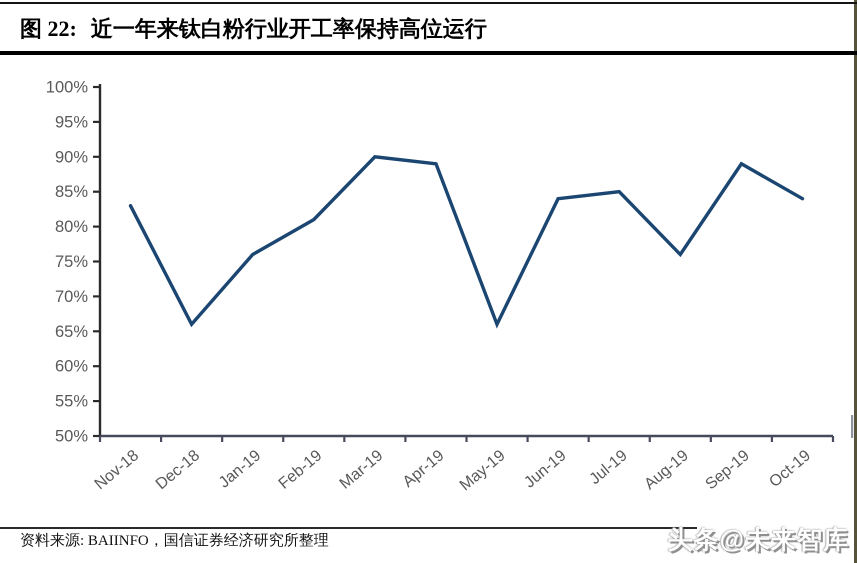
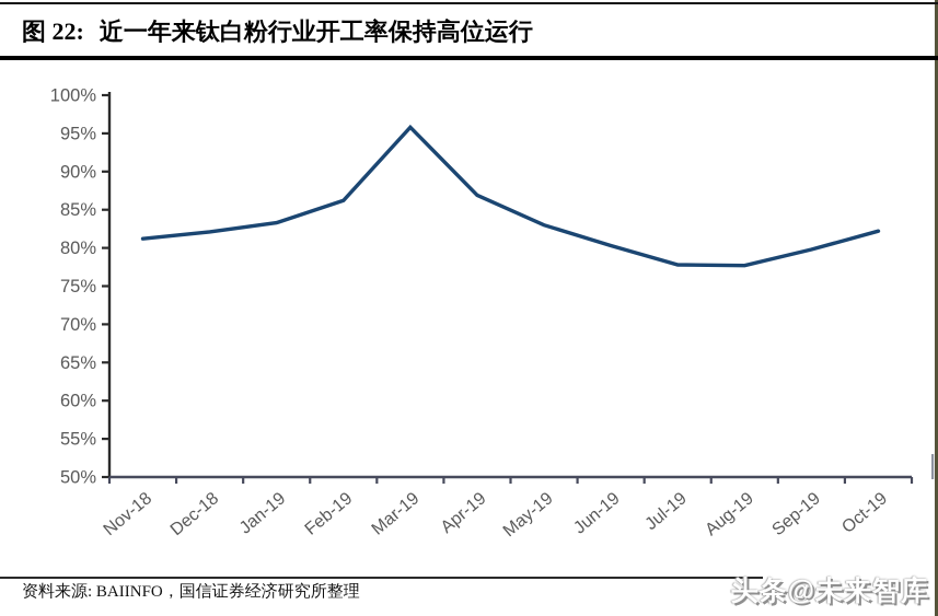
Nov-18: 83% -> 81%
Dec-18: 66% -> 82%
Jan-19: 76% -> 83%
Feb-19: 81% -> 86%
Mar-19: 90% -> 96%
Apr-19: 89% -> 87%
May-19: 66% -> 83%
Jun-19: 84% -> 80%
Jul-19: 85% -> 78%
Aug-19: 76% -> 78%
Sep-19: 89% -> 80%
Oct-19: 84% -> 82%
